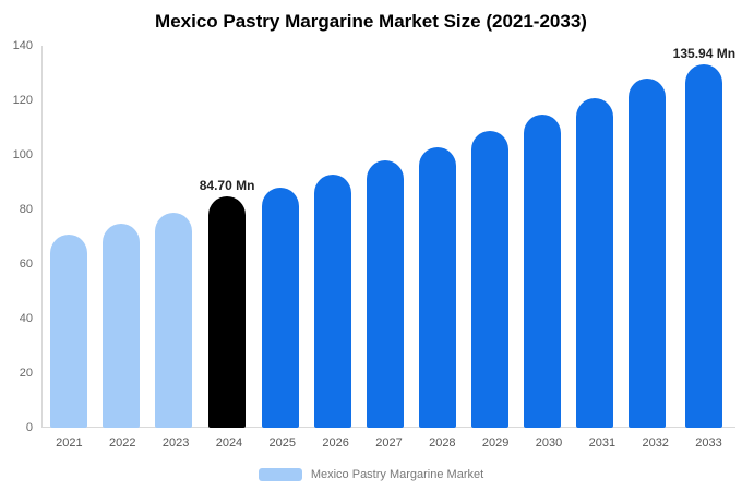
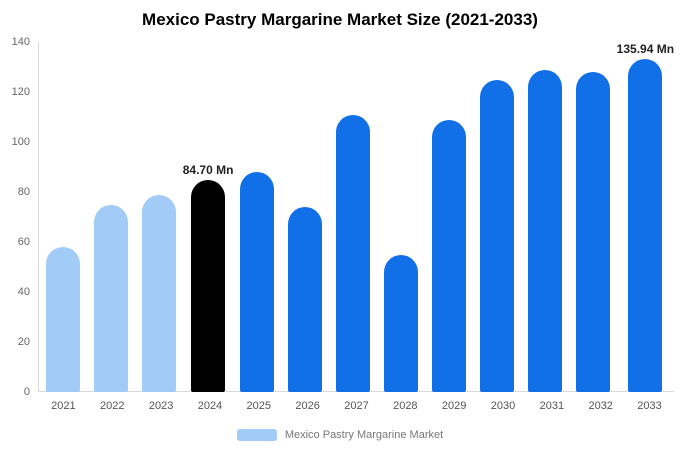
2021: 71 -> 58
2026: 93 -> 74
2027: 98 -> 111
2028: 103 -> 55
2030: 115 -> 125
2031: 121 -> 129
